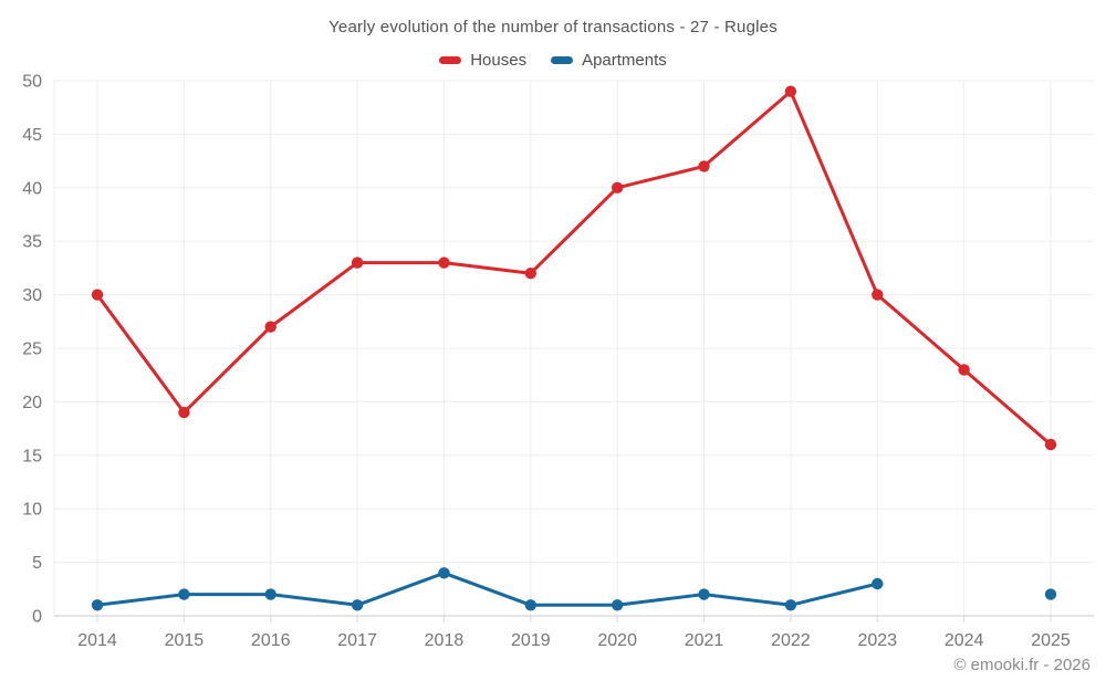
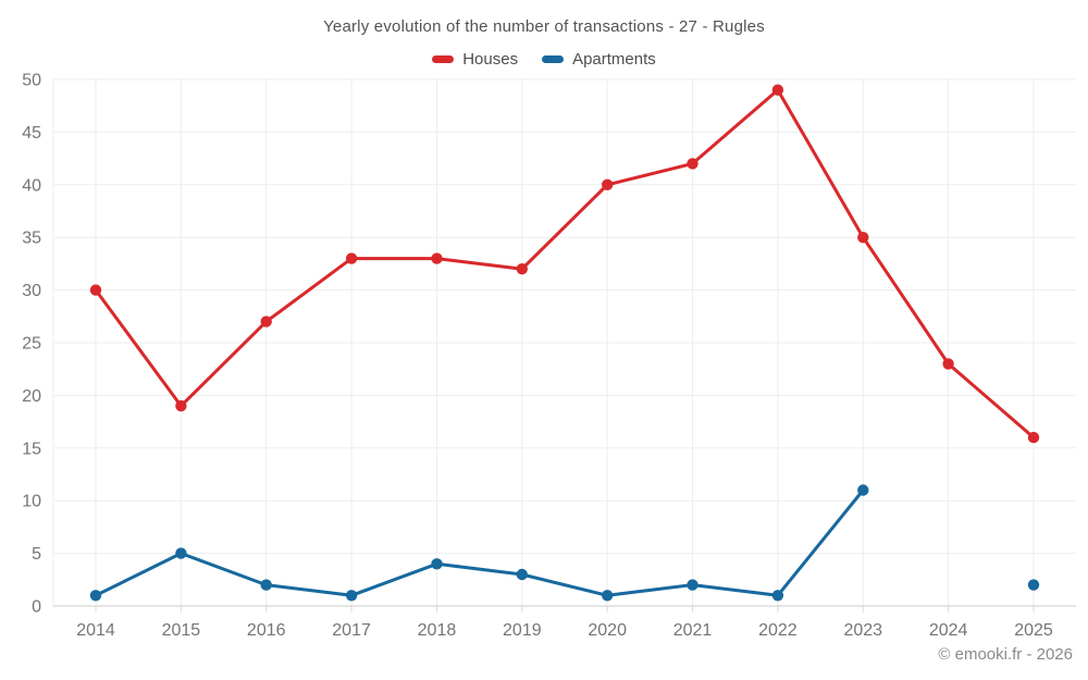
Apartments/2015: 2 -> 5
Apartments/2019: 1 -> 3
Houses/2023: 30 -> 35
Apartments/2023: 3 -> 11
